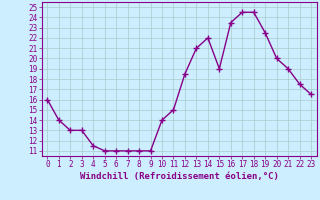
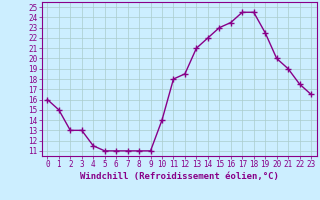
1: 14.0 -> 15.0
11: 15.0 -> 18.0
15: 19.0 -> 23.0
